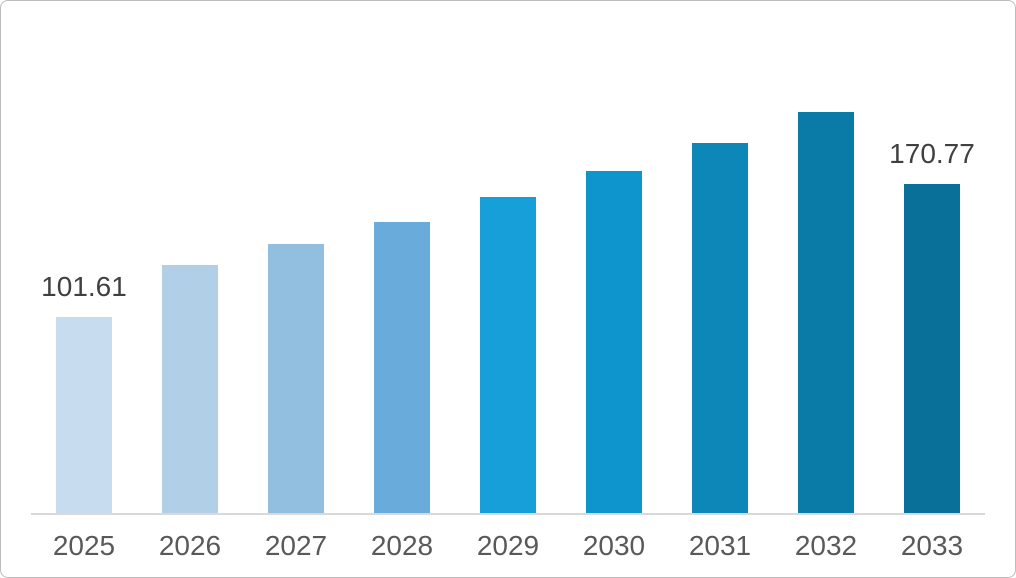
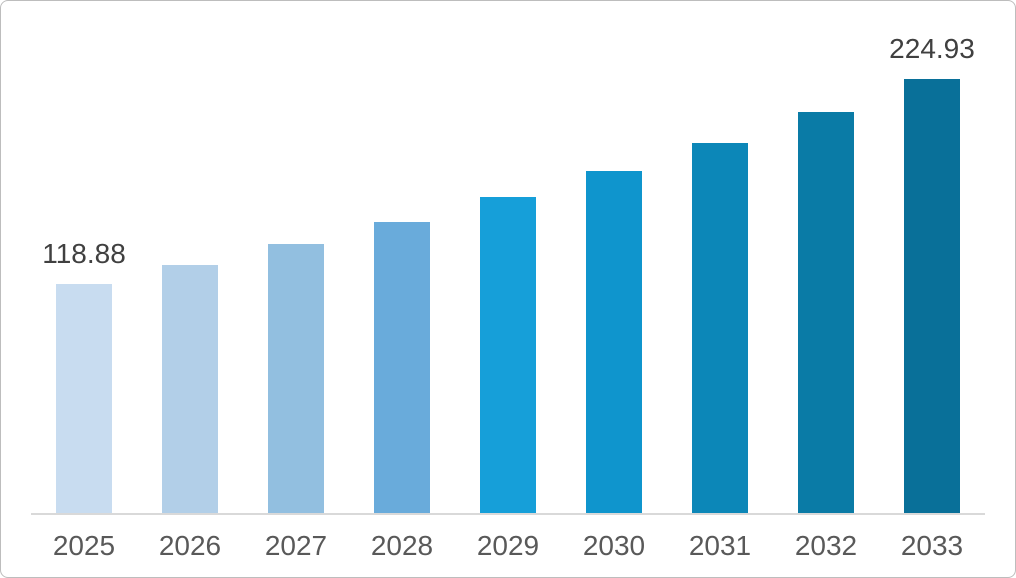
2025: 101.61 -> 118.88
2033: 170.77 -> 224.93
